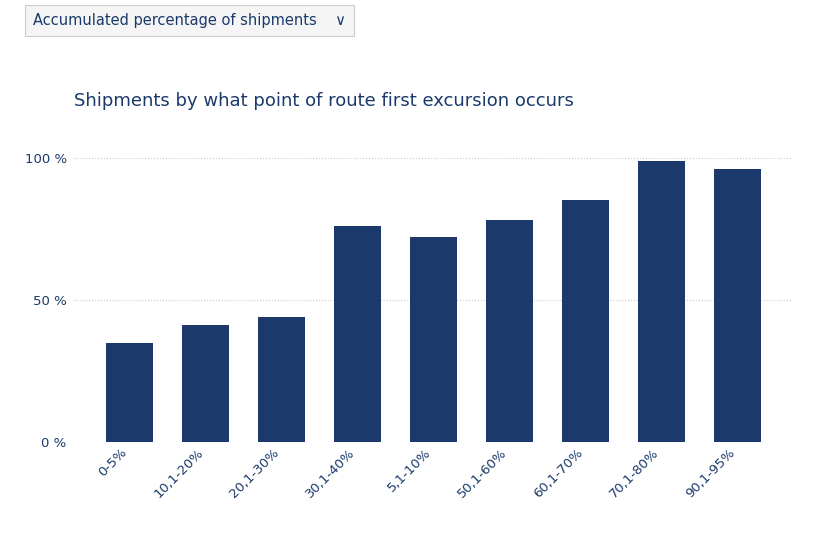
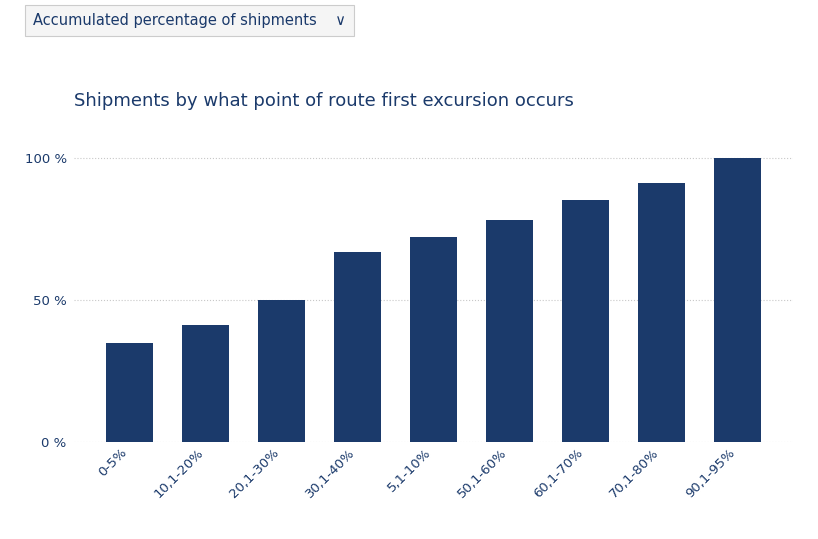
20,1-30%: 44 % -> 50 %
30,1-40%: 76 % -> 67 %
70,1-80%: 99 % -> 91 %
90,1-95%: 96 % -> 100 %
